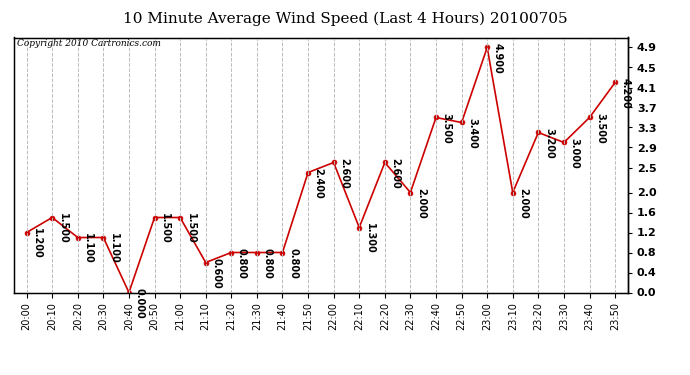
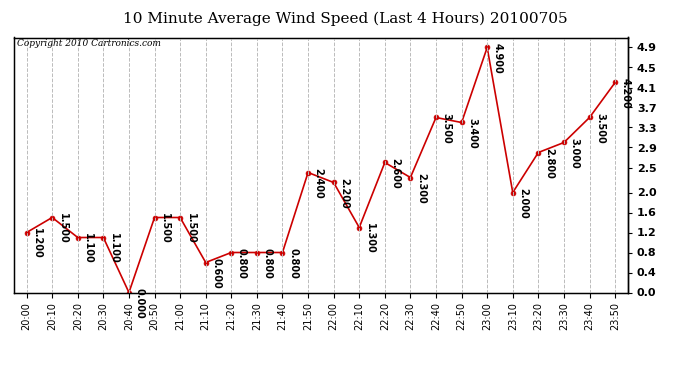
22:00: 2.600 -> 2.200
22:30: 2.000 -> 2.300
23:20: 3.200 -> 2.800
